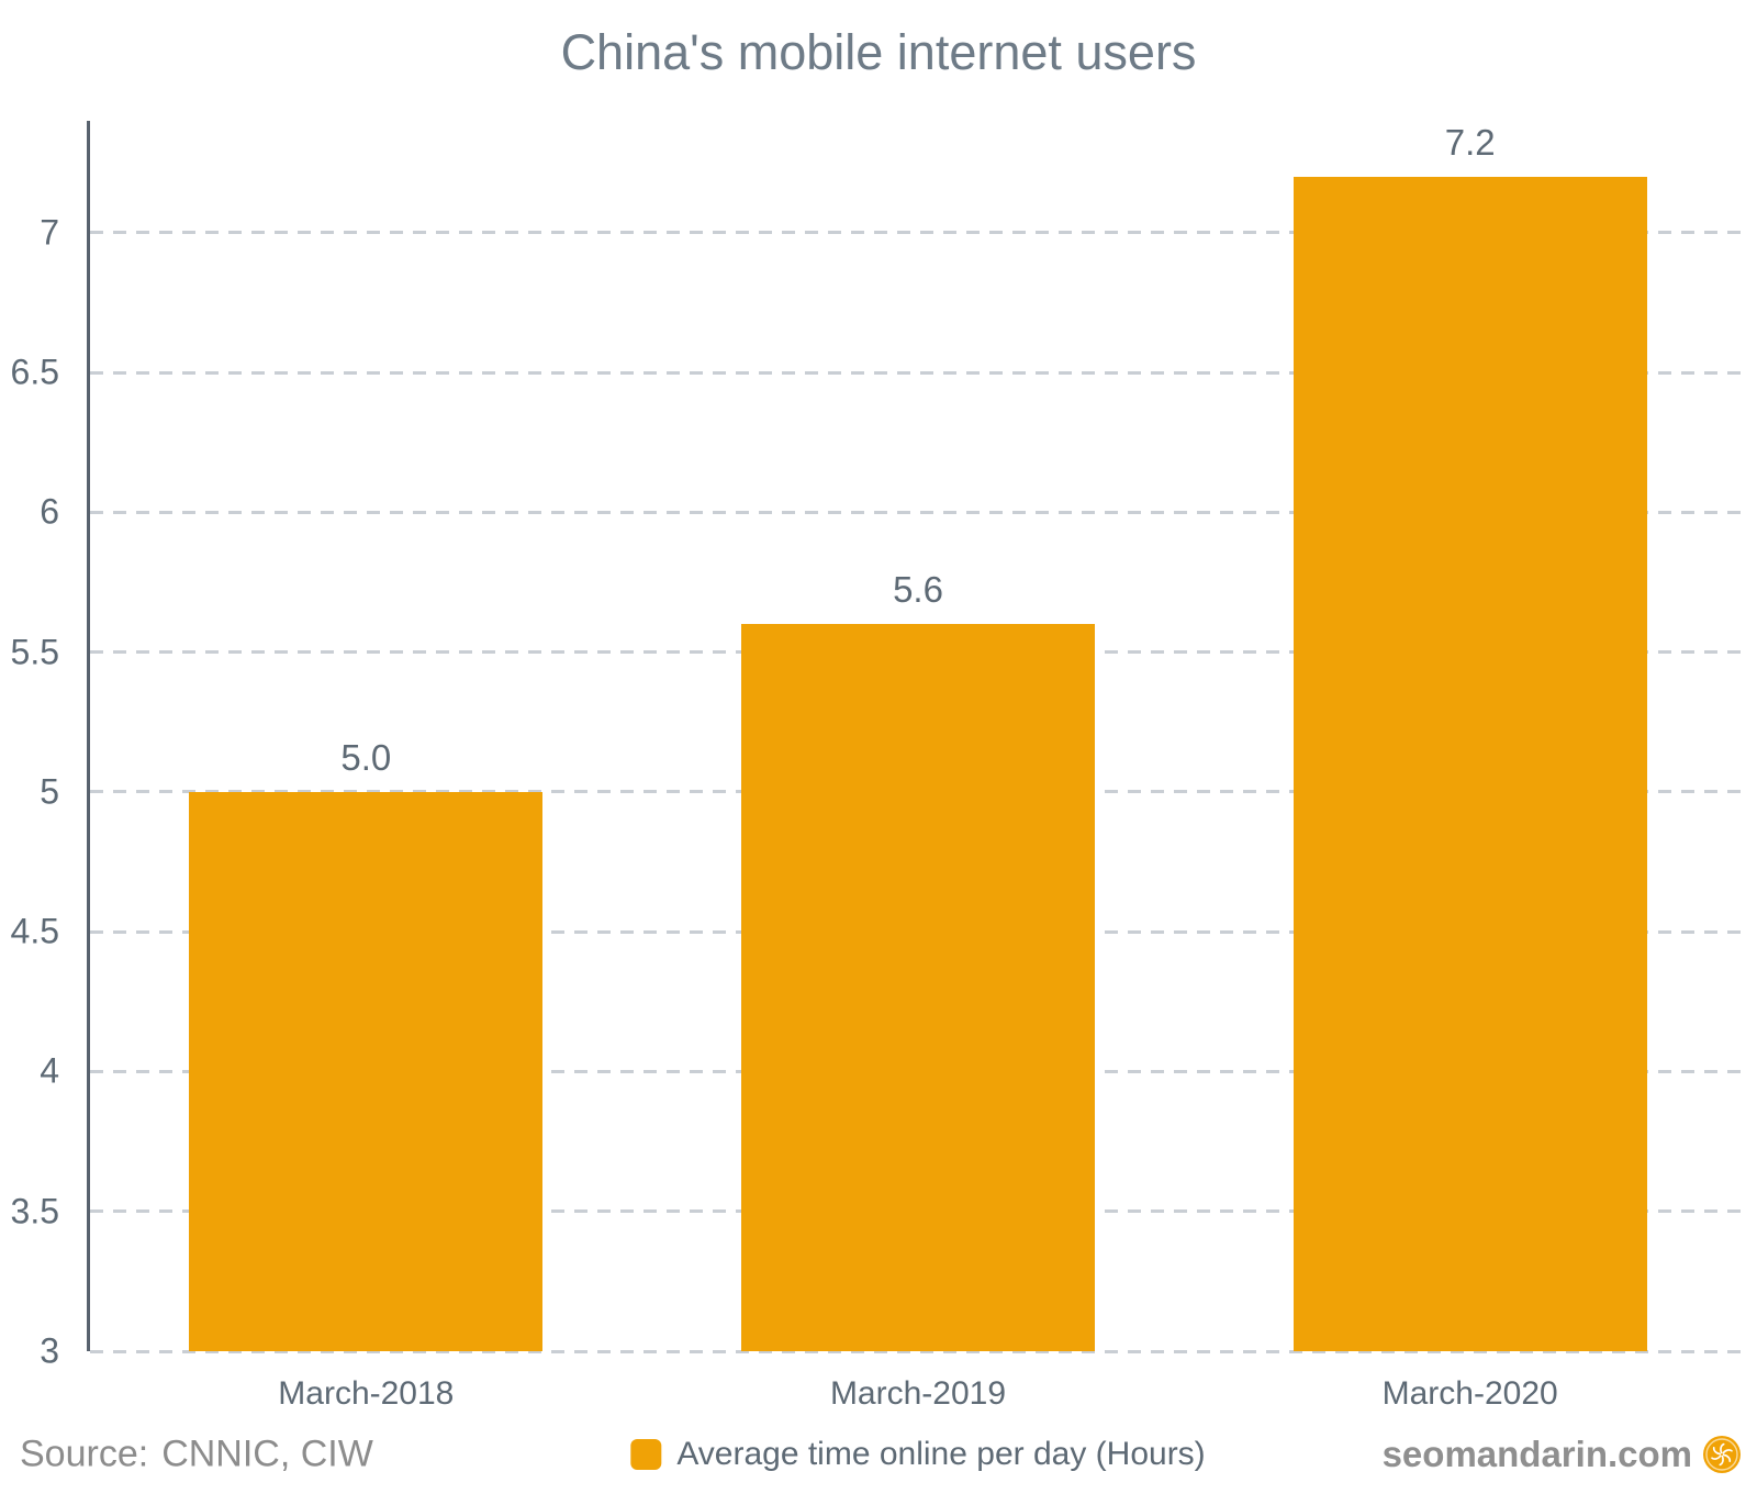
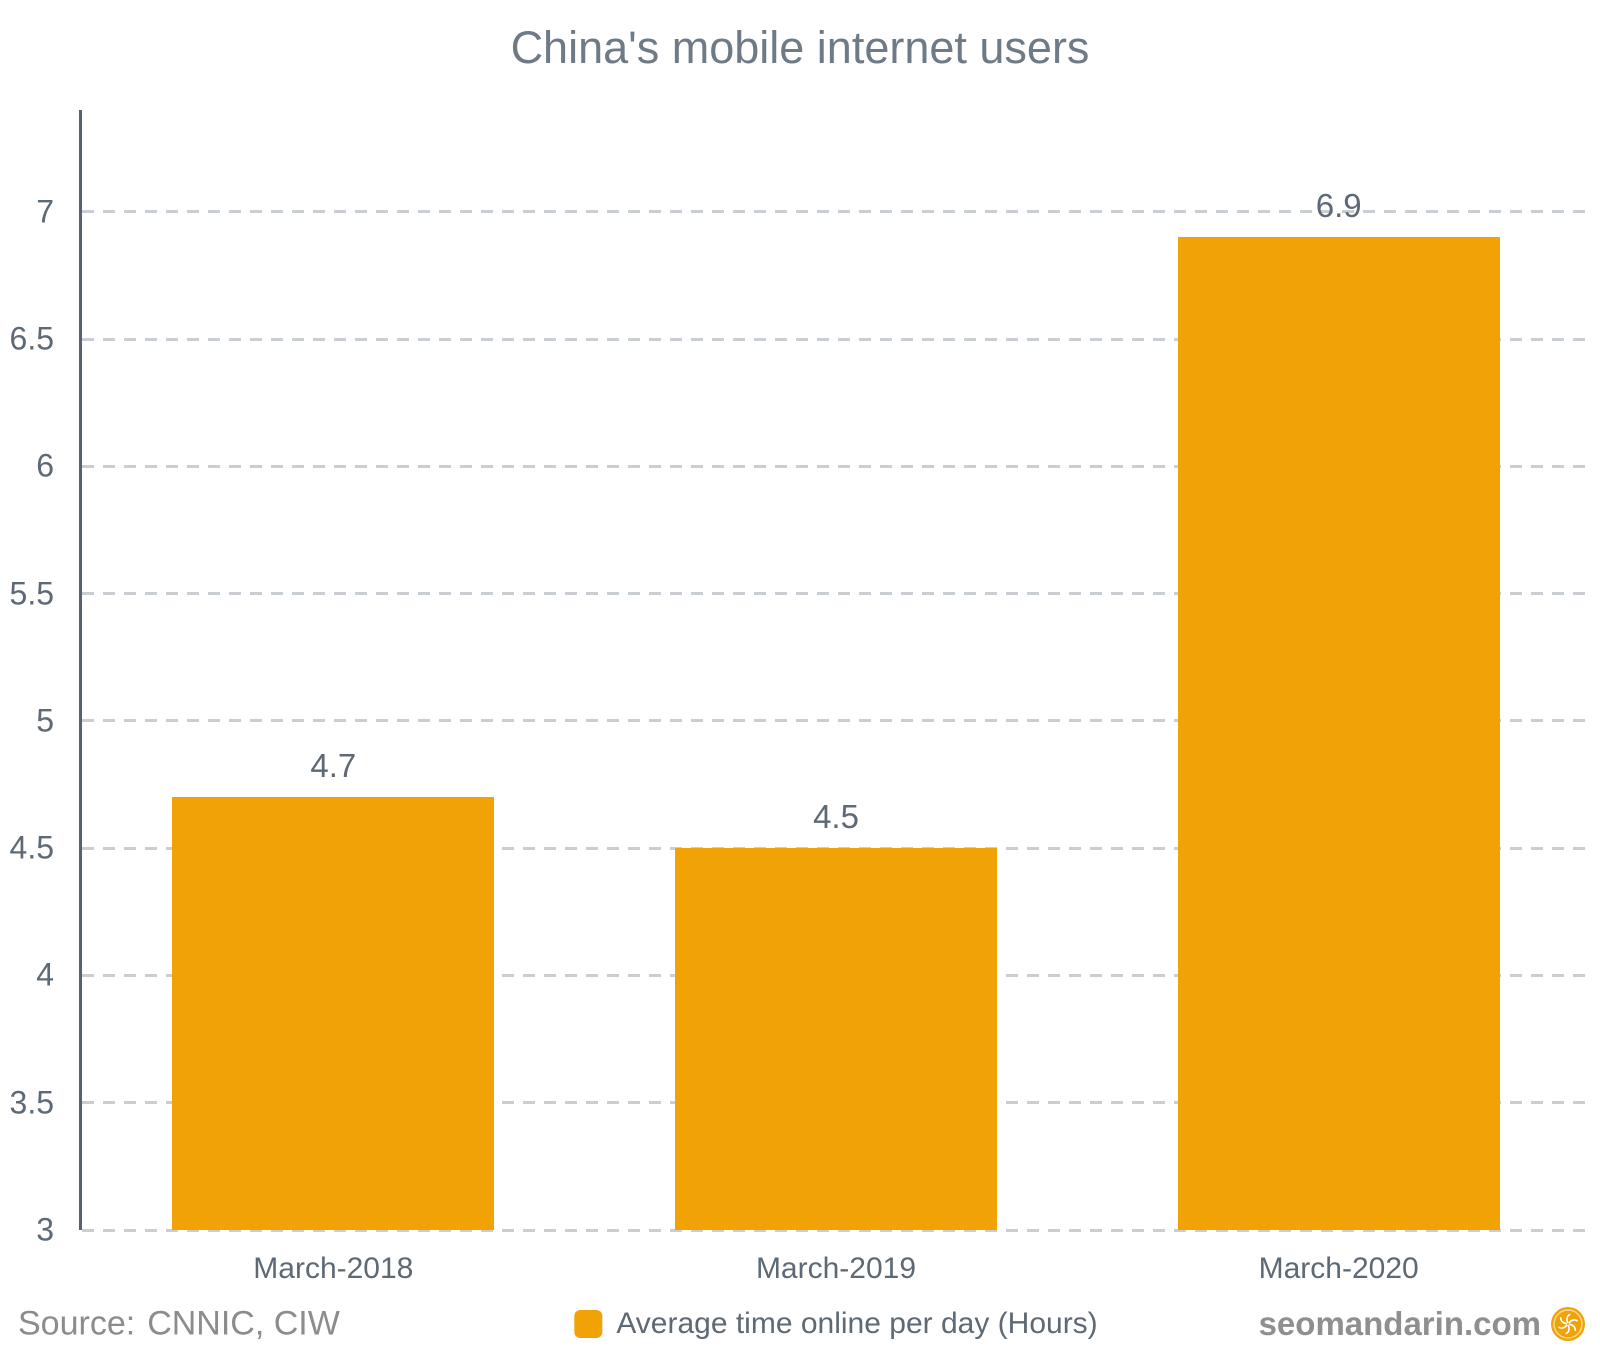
March-2018: 5.0 -> 4.7
March-2019: 5.6 -> 4.5
March-2020: 7.2 -> 6.9
